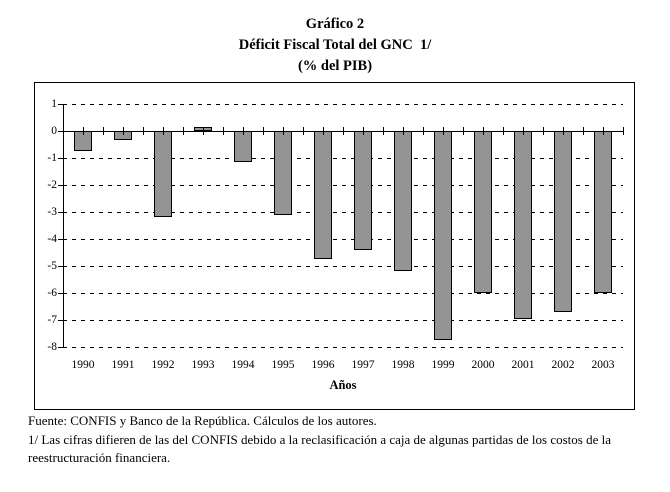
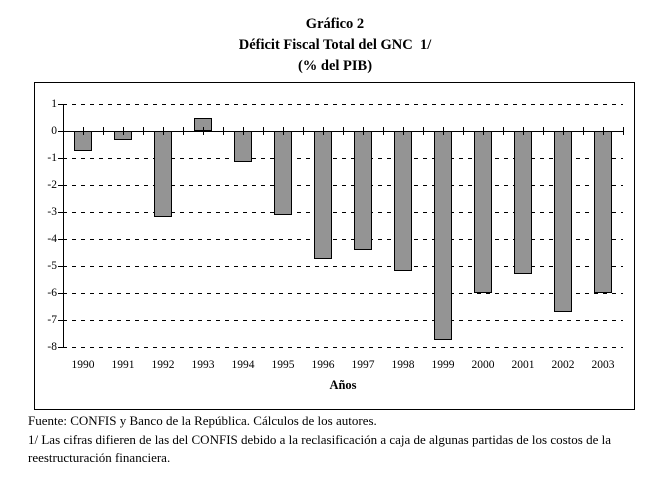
1993: 0.1 -> 0.5
2001: -7.0 -> -5.3
